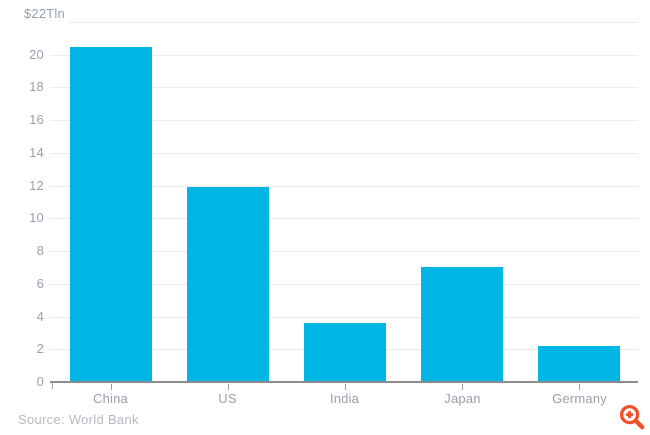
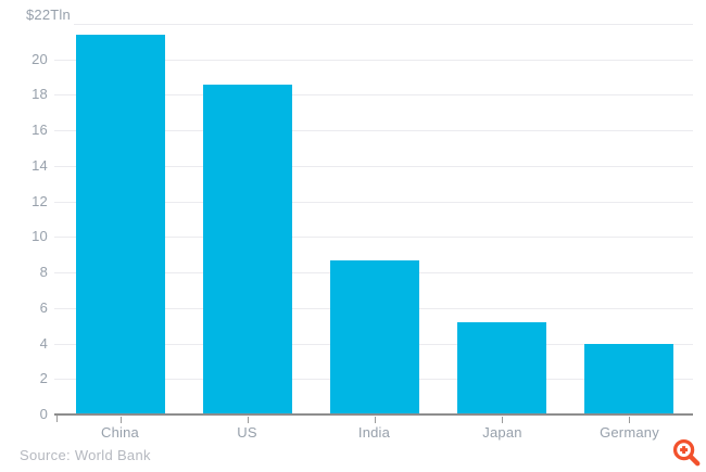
China: 20.5 -> 21.4
US: 11.9 -> 18.6
India: 3.6 -> 8.7
Japan: 7.0 -> 5.2
Germany: 2.2 -> 4.0
